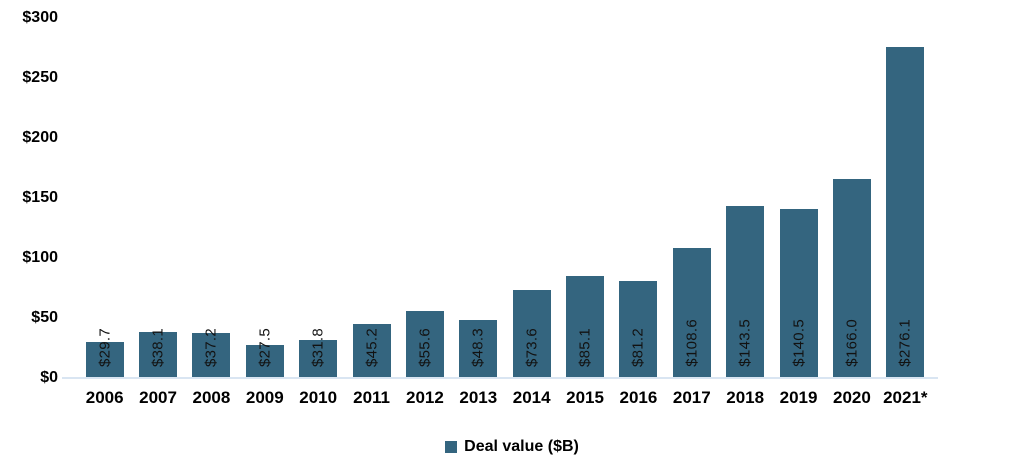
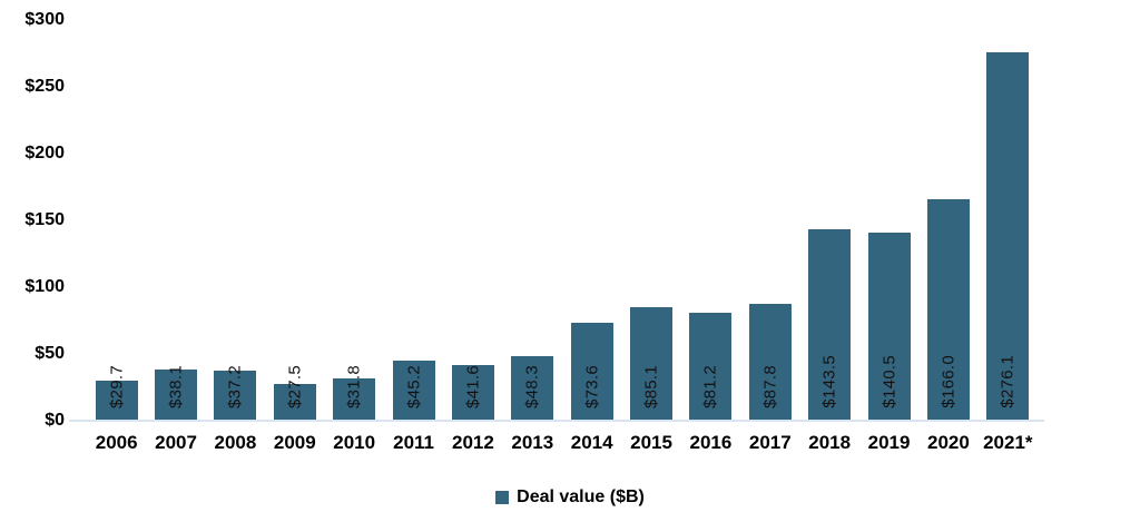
2012: $55.6 -> $41.6
2017: $108.6 -> $87.8
